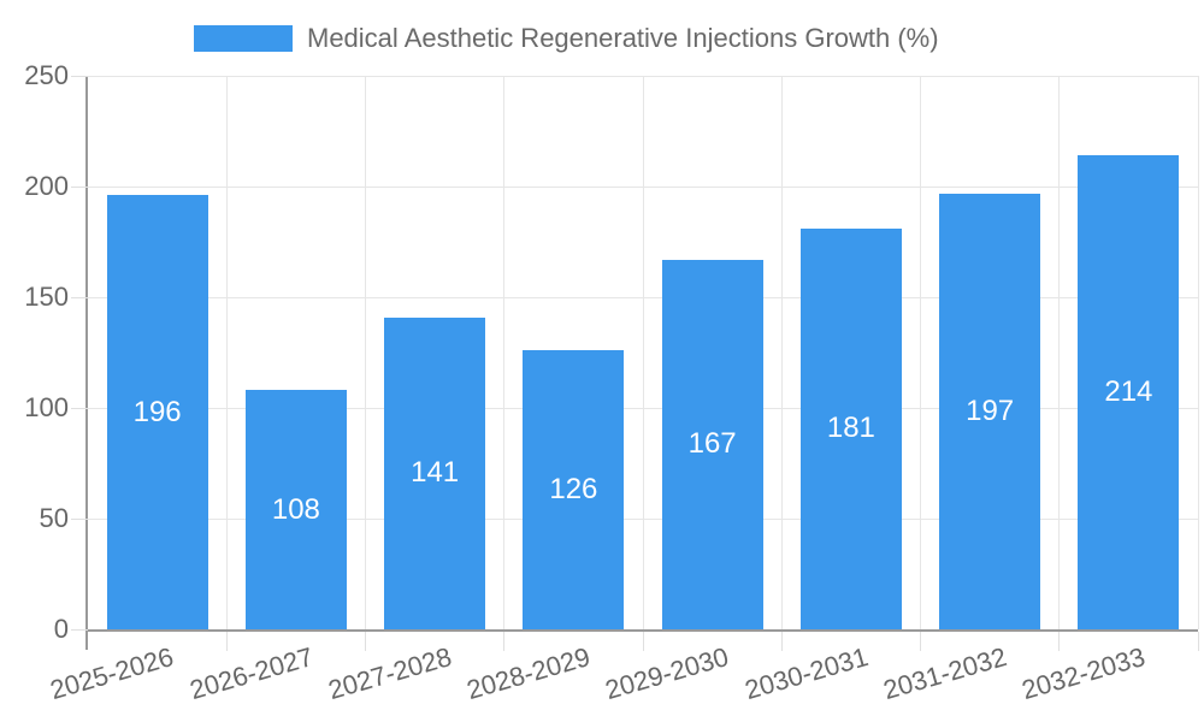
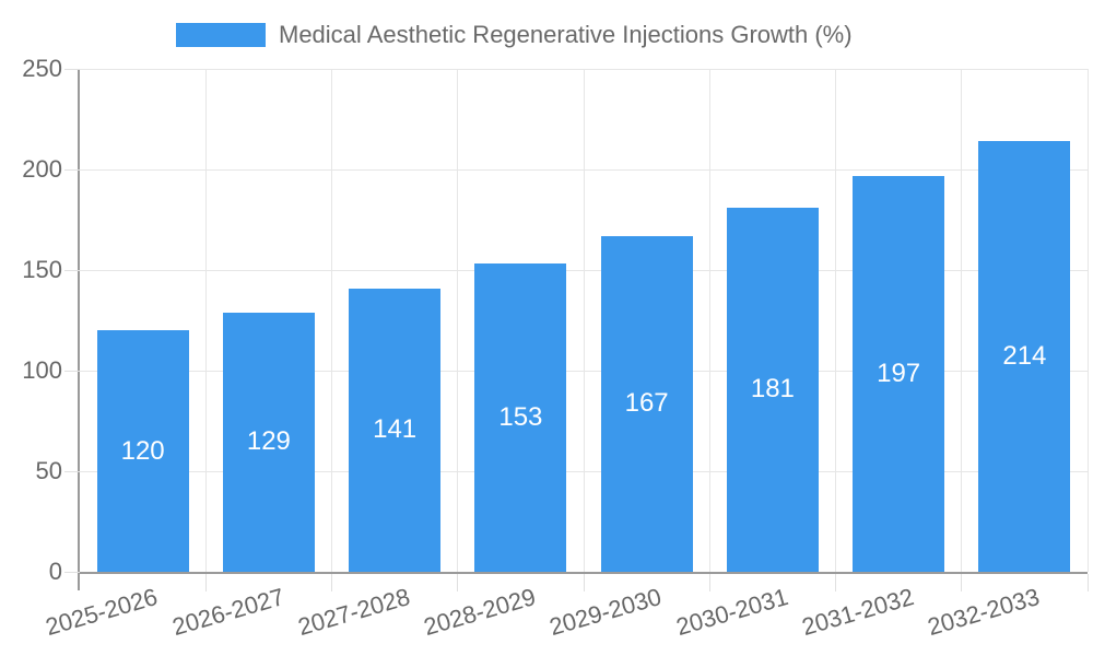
2025-2026: 196 -> 120
2026-2027: 108 -> 129
2028-2029: 126 -> 153
